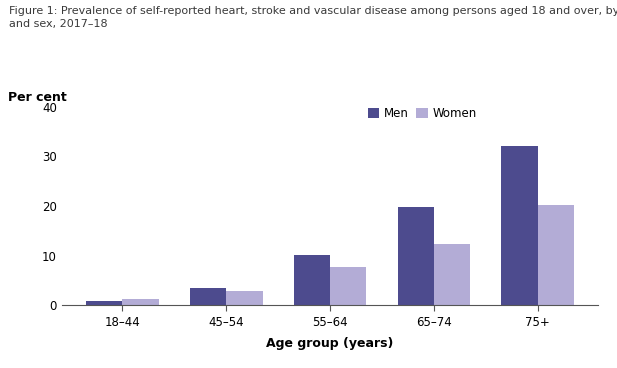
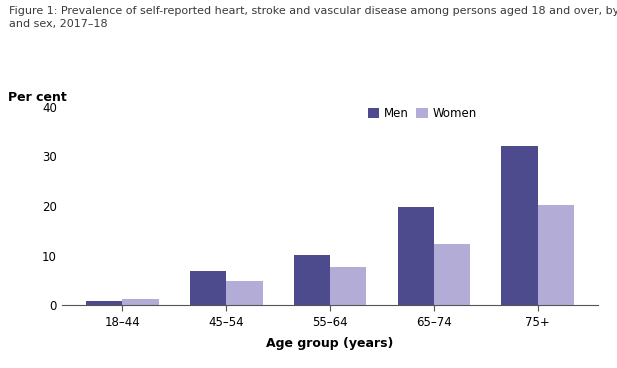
Men/45–54: 3.5 -> 7.0
Women/45–54: 2.9 -> 5.0
